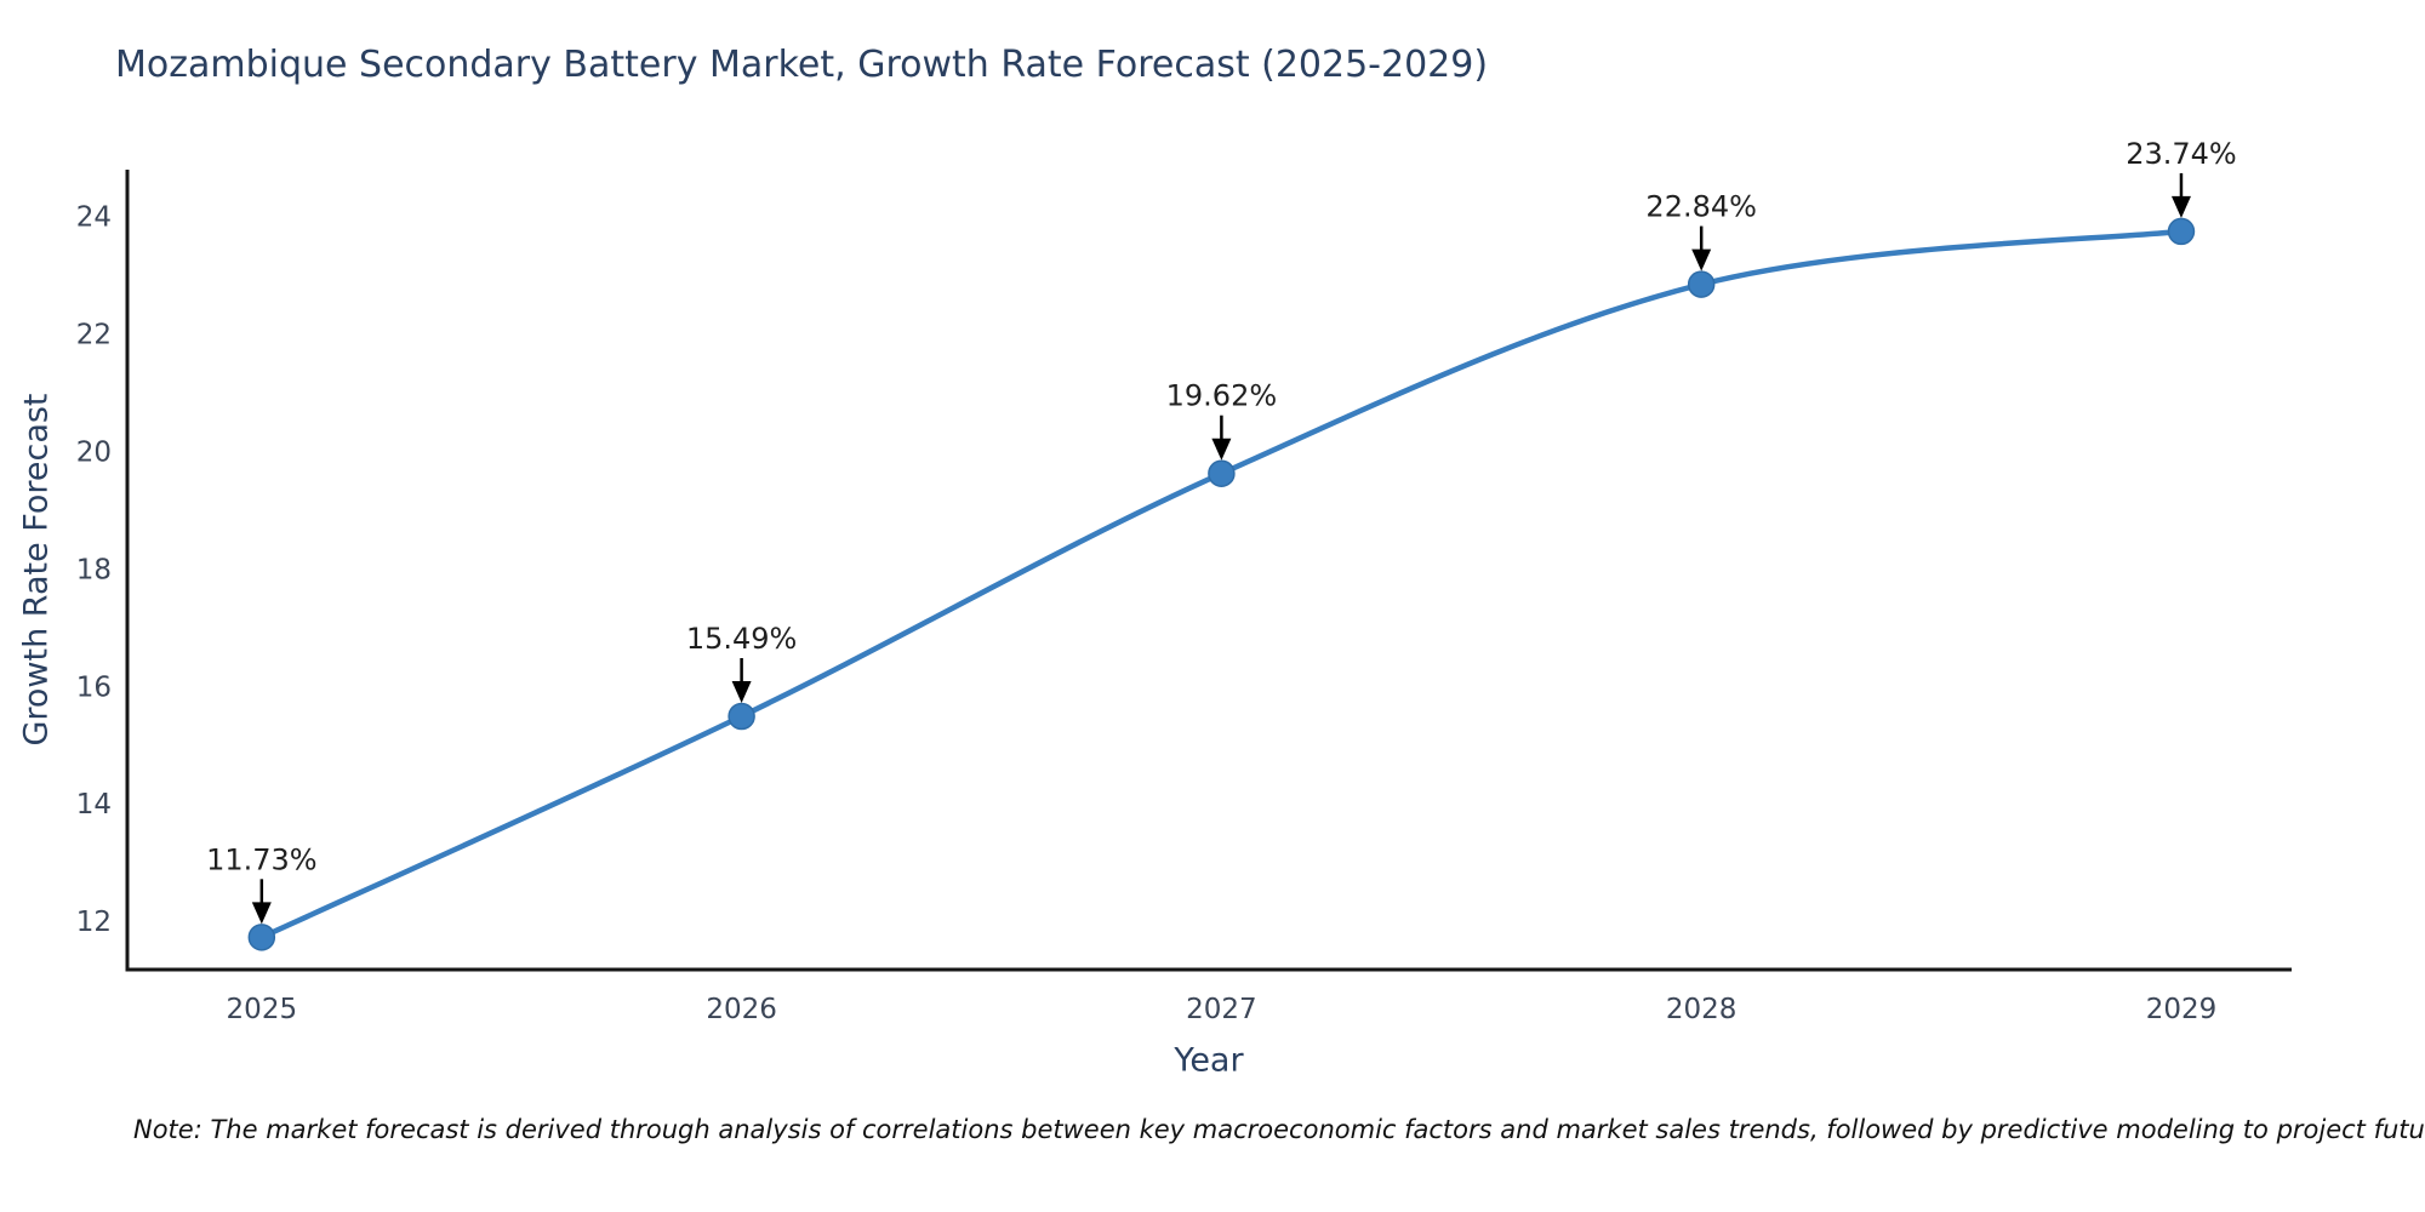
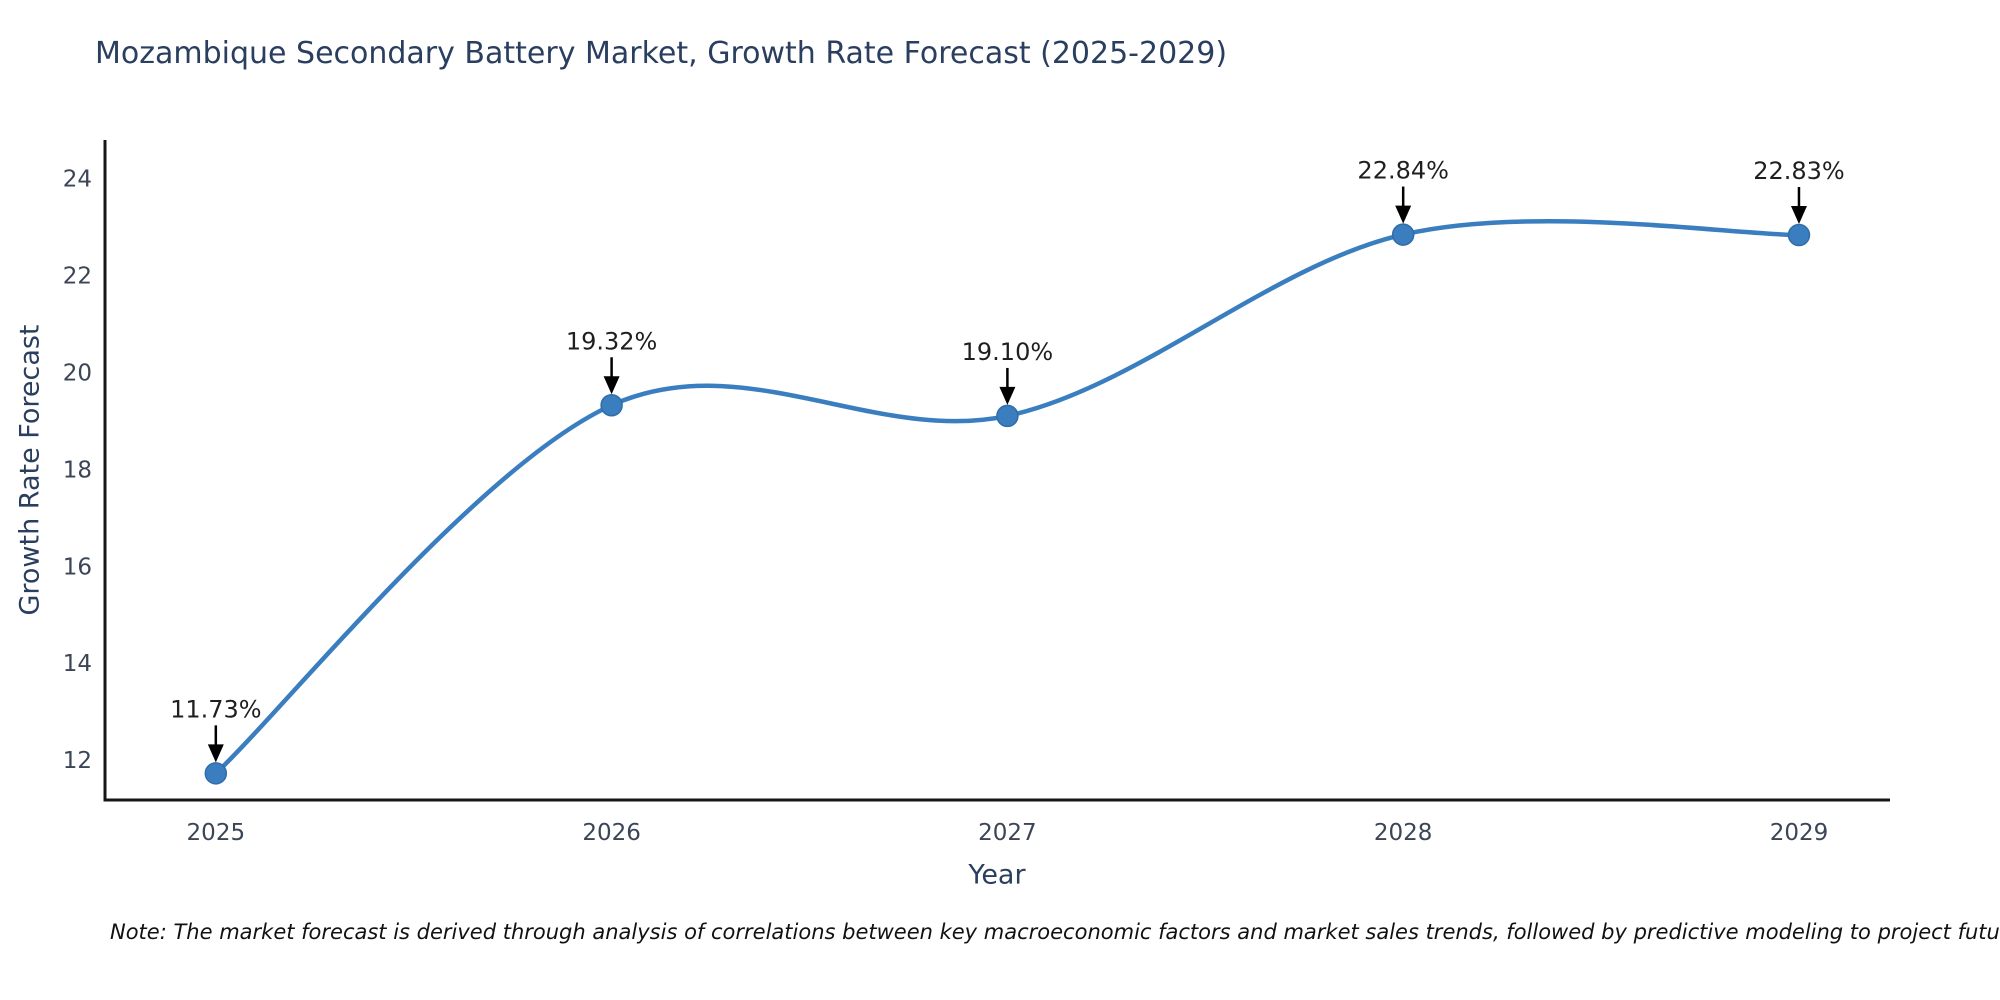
2026: 15.49% -> 19.32%
2027: 19.62% -> 19.10%
2029: 23.74% -> 22.83%
